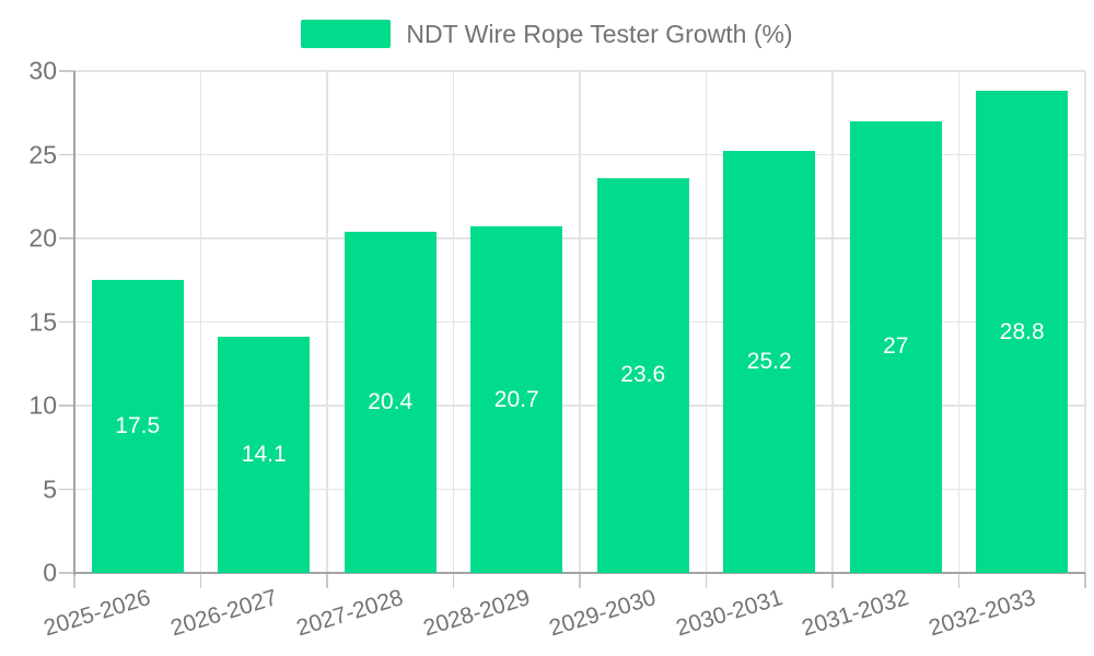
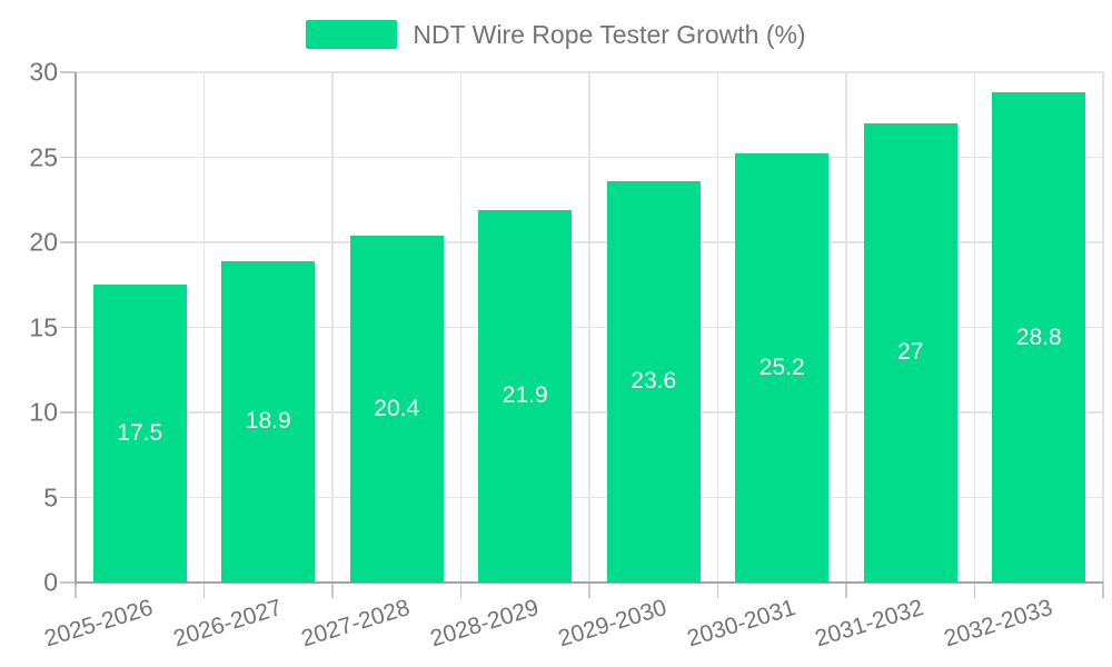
2026-2027: 14.1 -> 18.9
2028-2029: 20.7 -> 21.9
